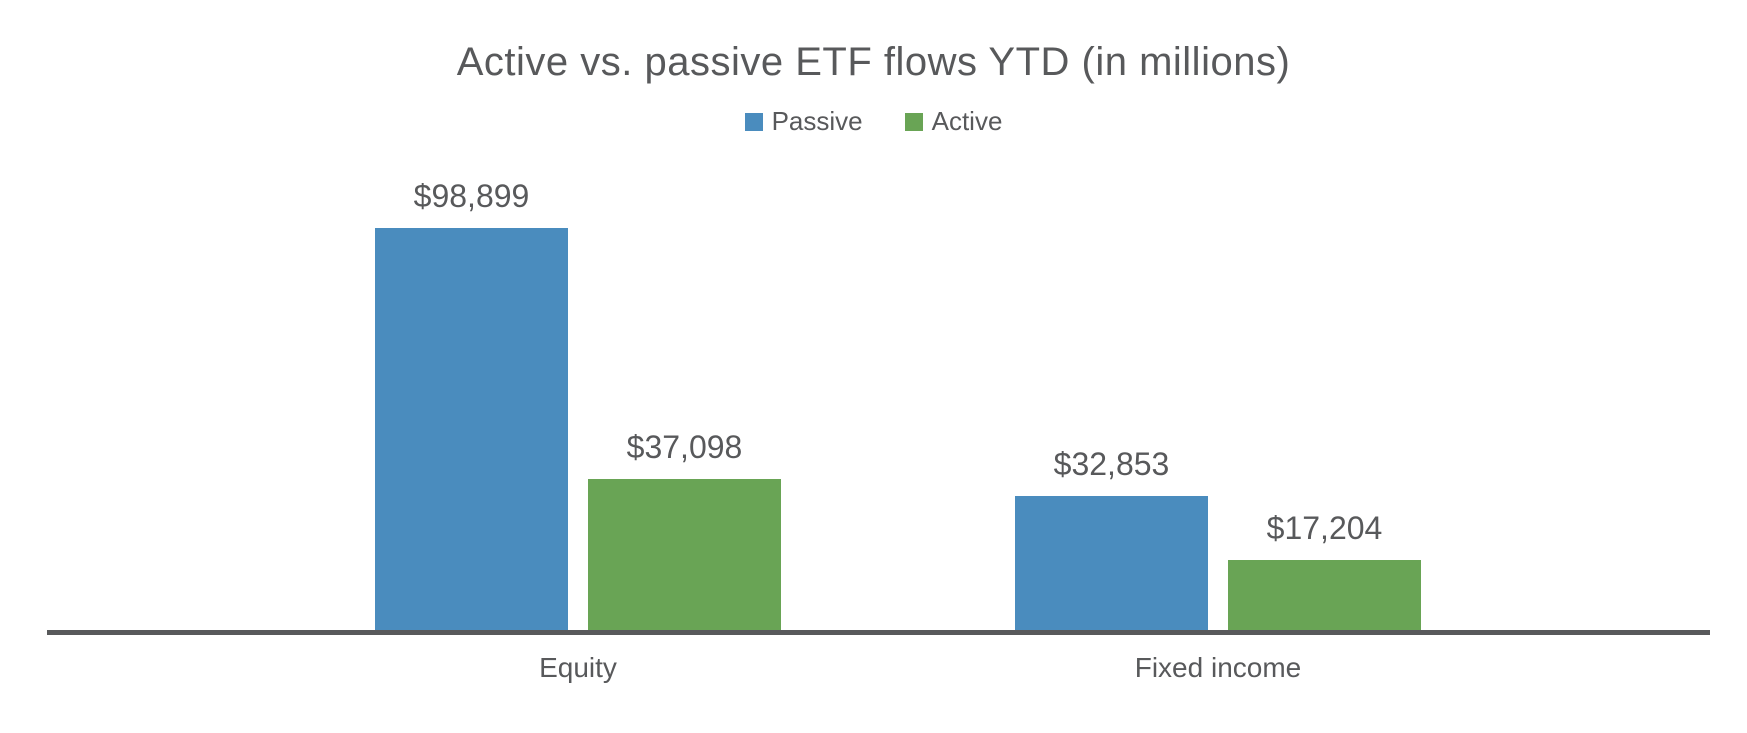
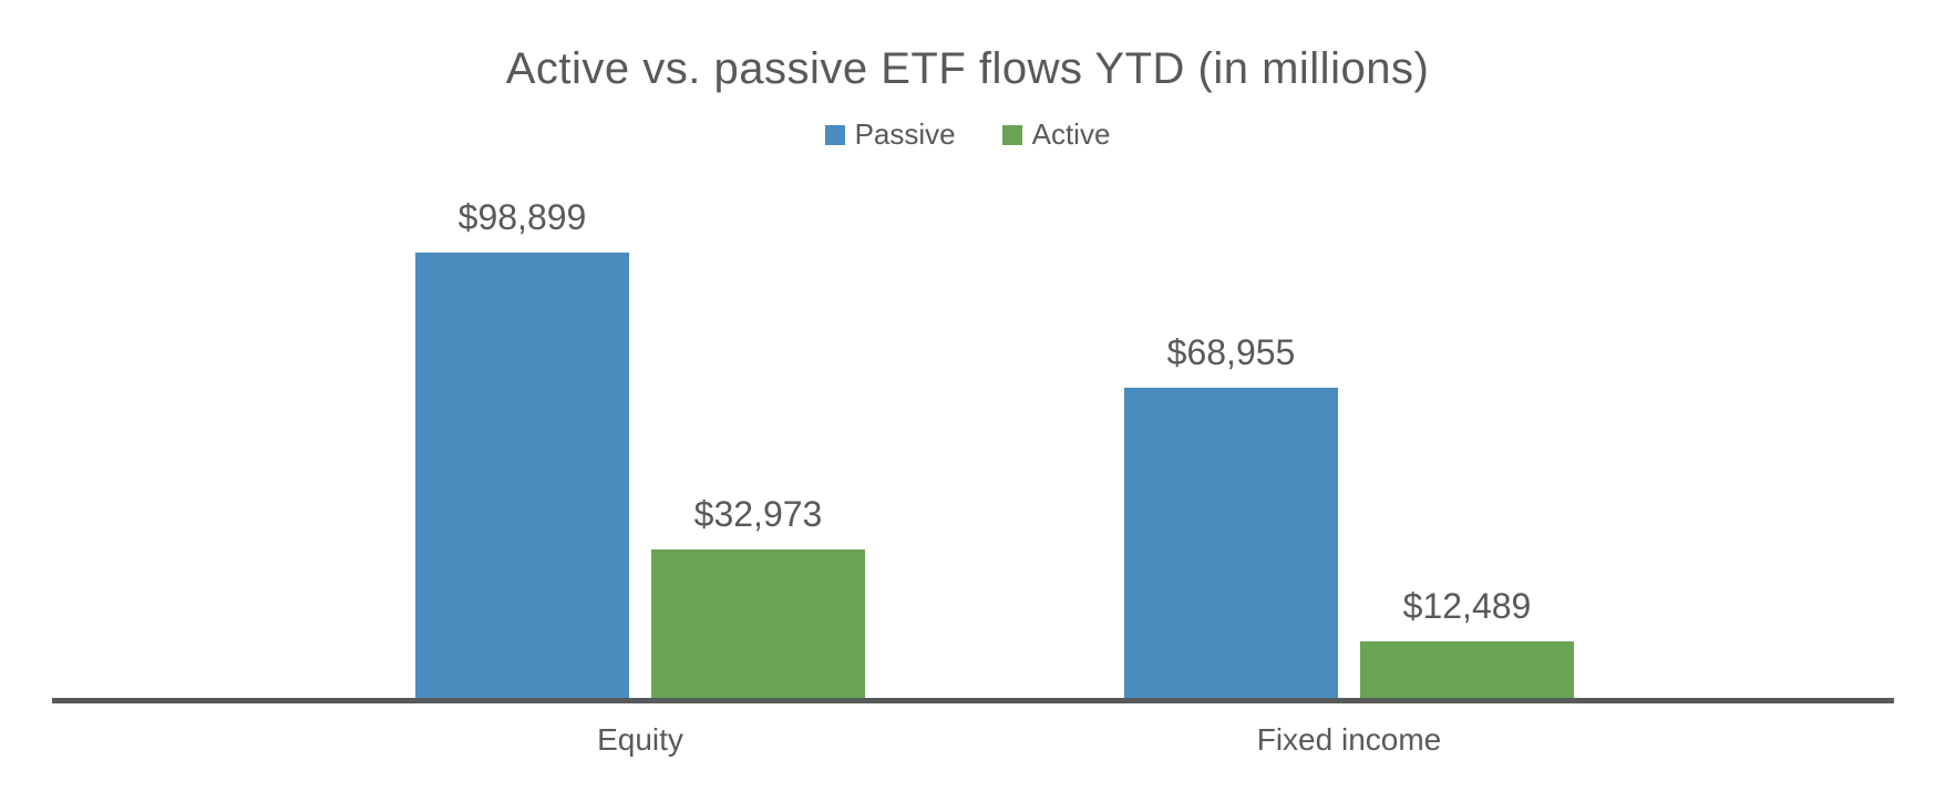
Active/Equity: $37,098 -> $32,973
Passive/Fixed income: $32,853 -> $68,955
Active/Fixed income: $17,204 -> $12,489
